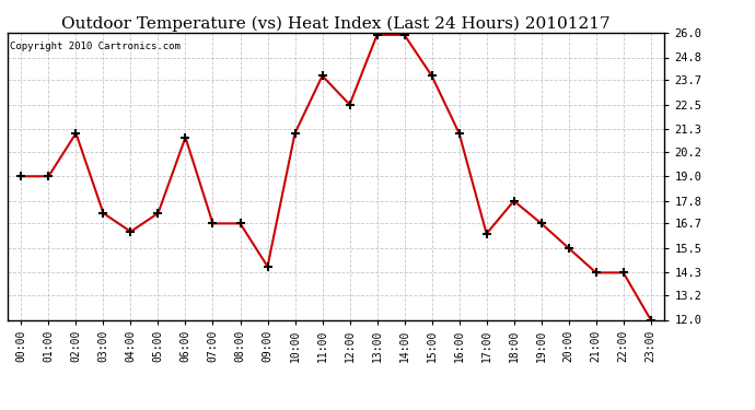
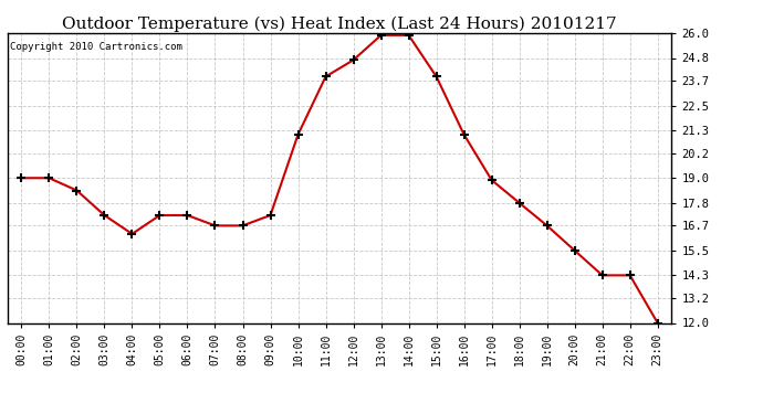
02:00: 21.1 -> 18.4
06:00: 20.9 -> 17.2
09:00: 14.6 -> 17.2
12:00: 22.5 -> 24.7
17:00: 16.2 -> 18.9
